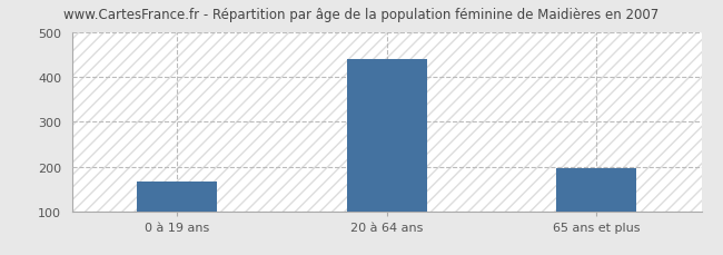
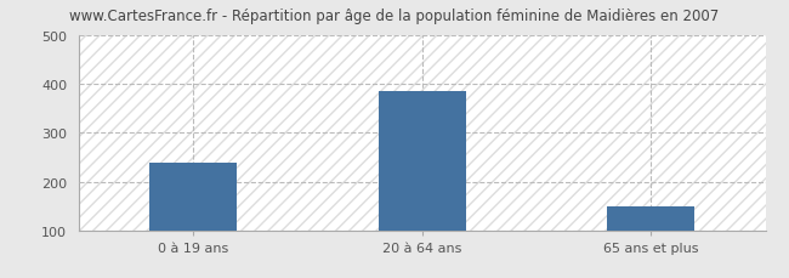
0 à 19 ans: 166 -> 240
20 à 64 ans: 440 -> 385
65 ans et plus: 197 -> 150
